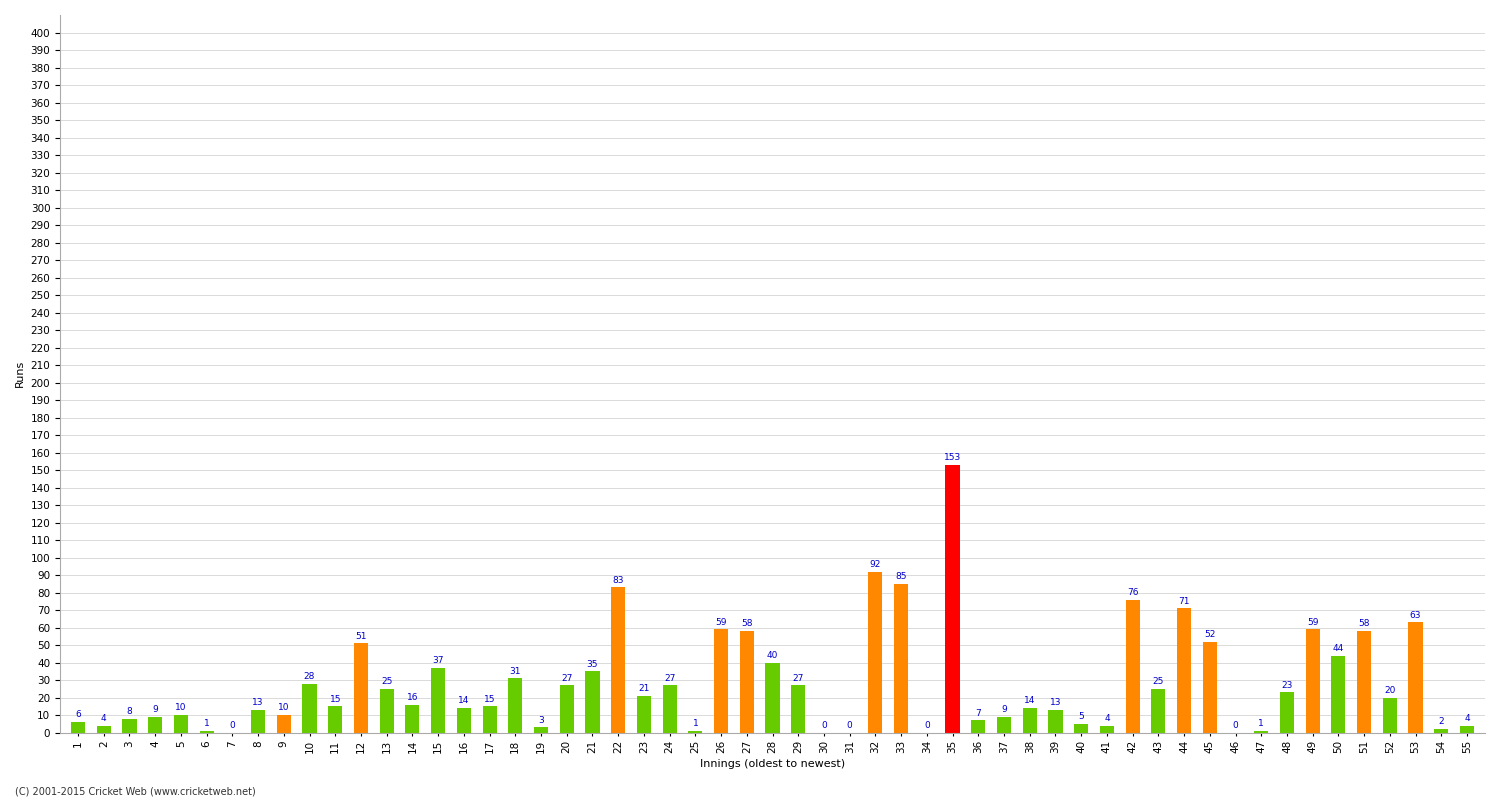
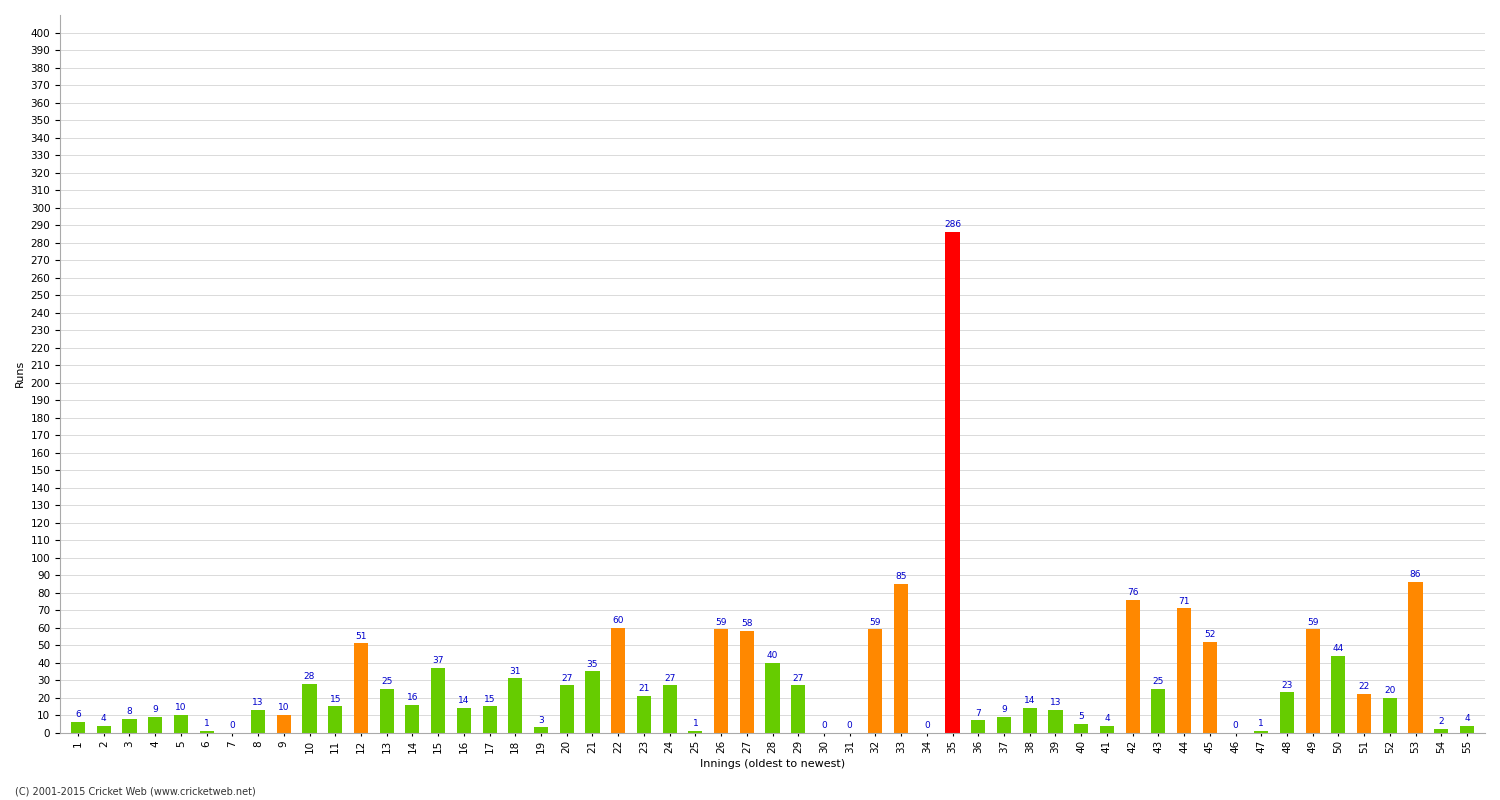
22: 83 -> 60
32: 92 -> 59
35: 153 -> 286
51: 58 -> 22
53: 63 -> 86
